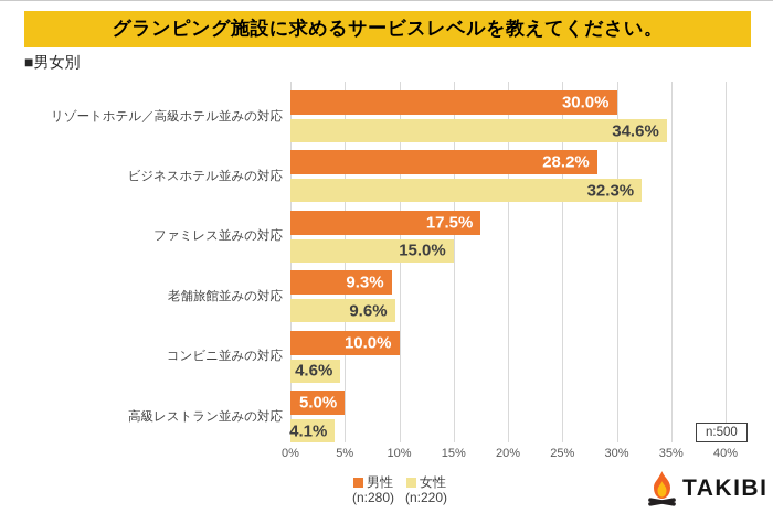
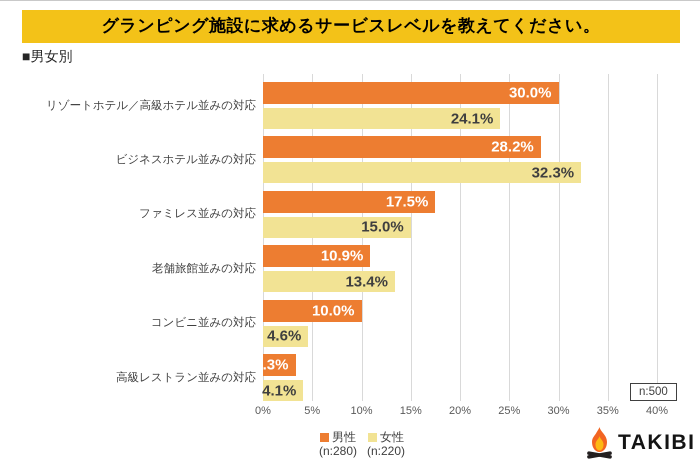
女性/リゾートホテル／高級ホテル並みの対応: 34.6% -> 24.1%
男性/老舗旅館並みの対応: 9.3% -> 10.9%
女性/老舗旅館並みの対応: 9.6% -> 13.4%
男性/高級レストラン並みの対応: 5.0% -> 3.3%
